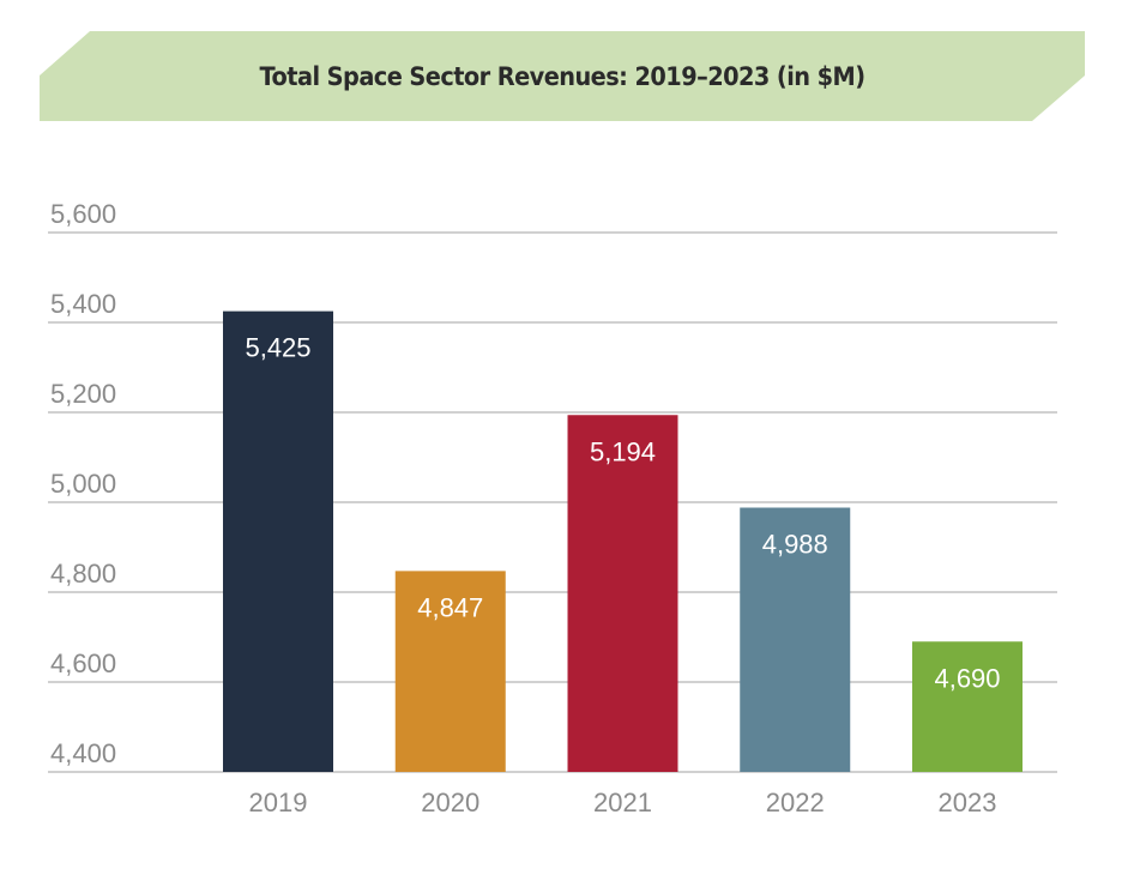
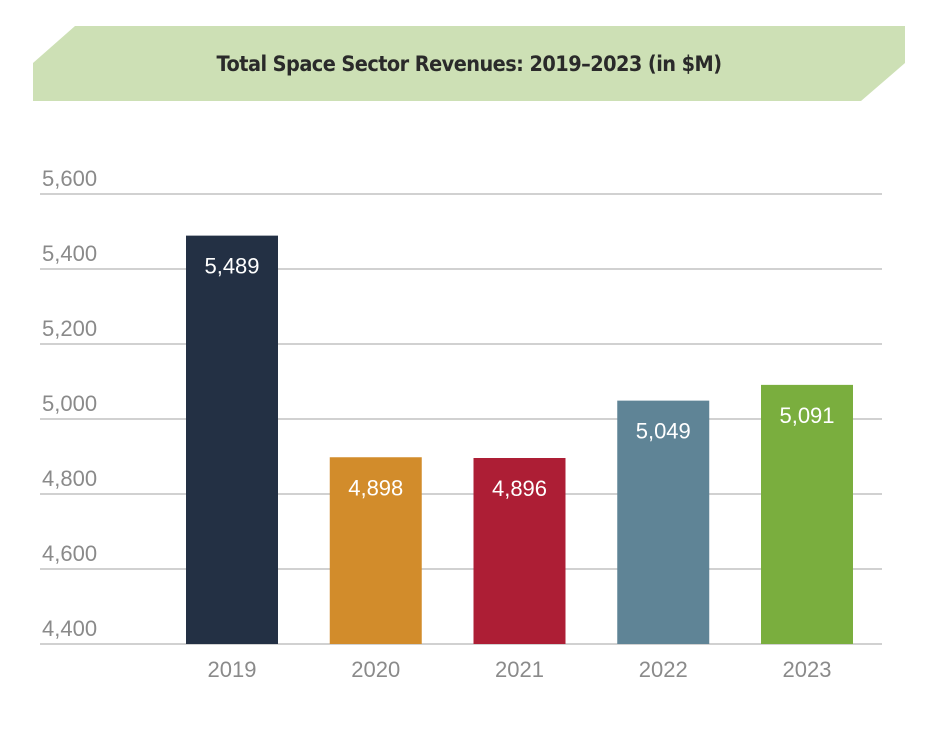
2019: 5,425 -> 5,489
2020: 4,847 -> 4,898
2021: 5,194 -> 4,896
2022: 4,988 -> 5,049
2023: 4,690 -> 5,091
